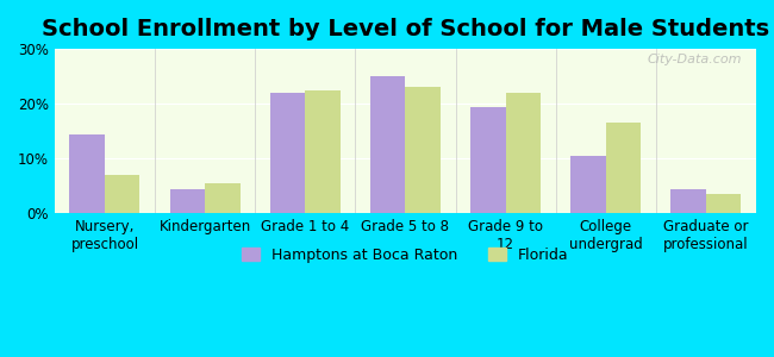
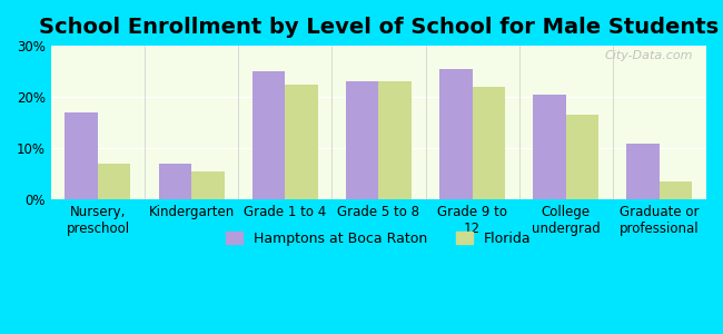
Hamptons at Boca Raton/Nursery, preschool: 14.5% -> 17.0%
Hamptons at Boca Raton/Kindergarten: 4.5% -> 7.0%
Hamptons at Boca Raton/Grade 1 to 4: 22.0% -> 25.0%
Hamptons at Boca Raton/Grade 5 to 8: 25.0% -> 23.0%
Hamptons at Boca Raton/Grade 9 to 12: 19.5% -> 25.5%
Hamptons at Boca Raton/College undergrad: 10.5% -> 20.5%
Hamptons at Boca Raton/Graduate or professional: 4.5% -> 11.0%
